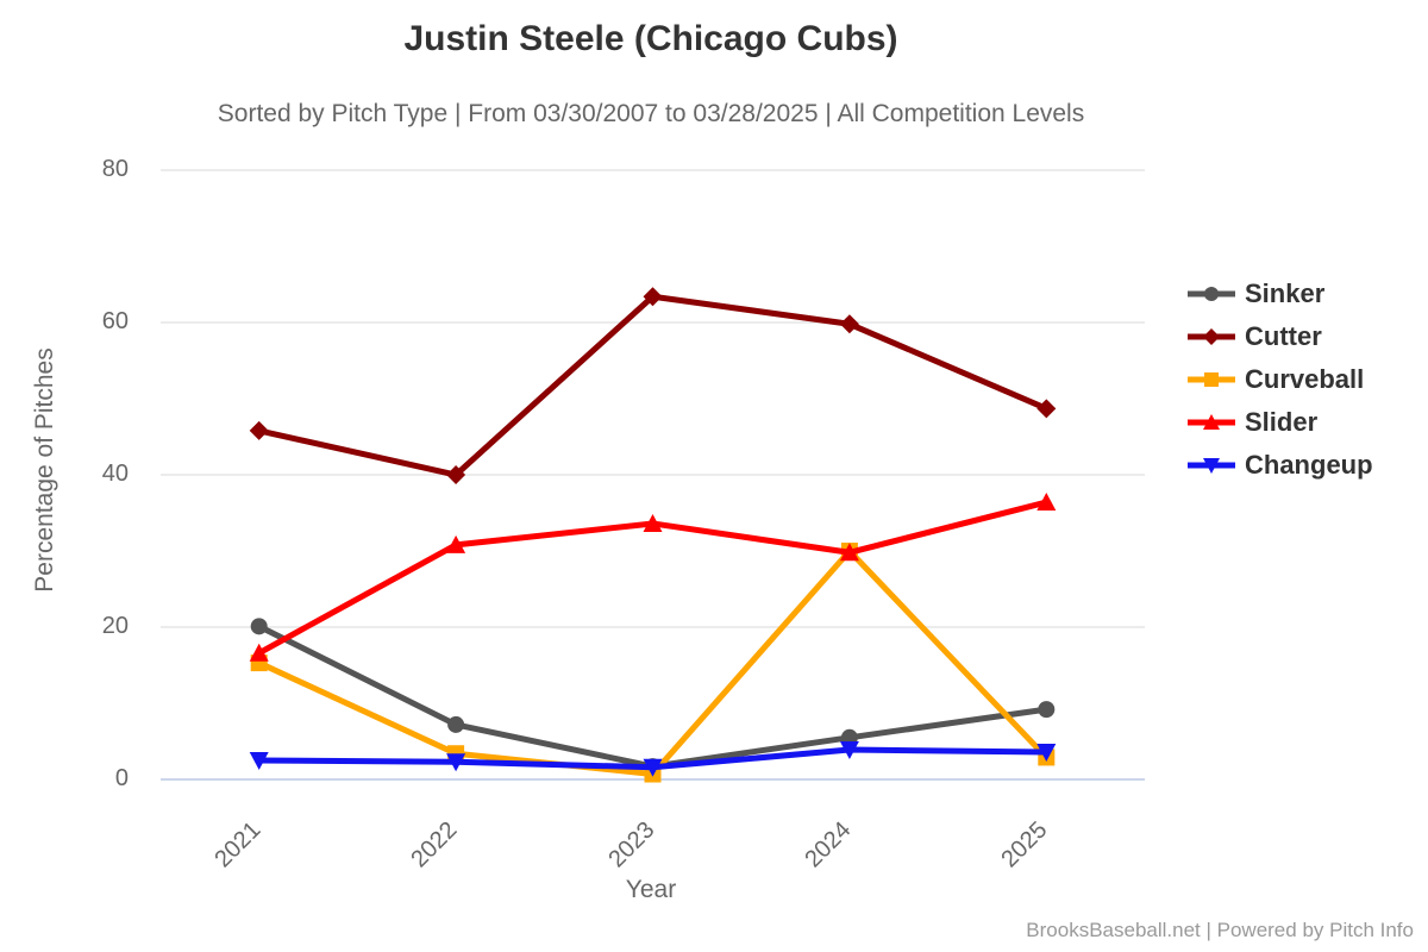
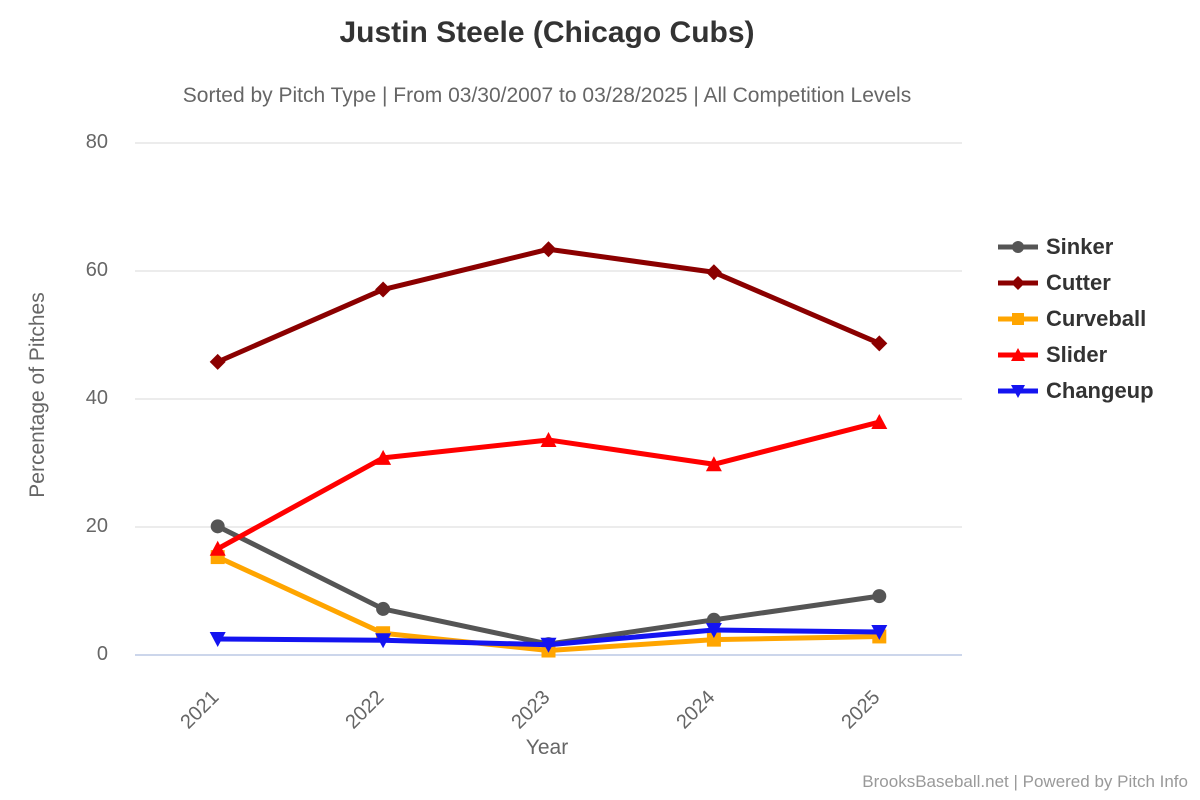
Cutter/2022: 40 -> 57
Curveball/2024: 30 -> 2
